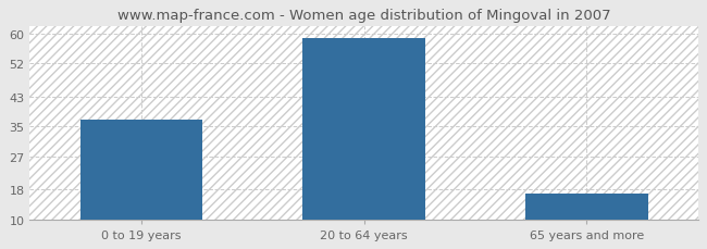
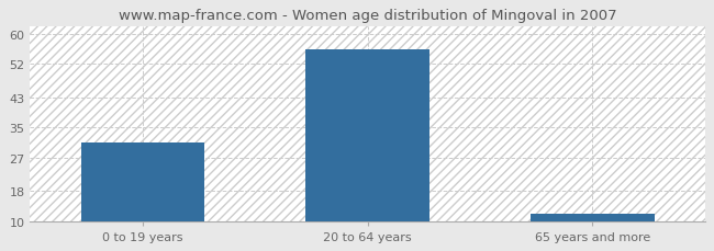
0 to 19 years: 37 -> 31
20 to 64 years: 59 -> 56
65 years and more: 17 -> 12
